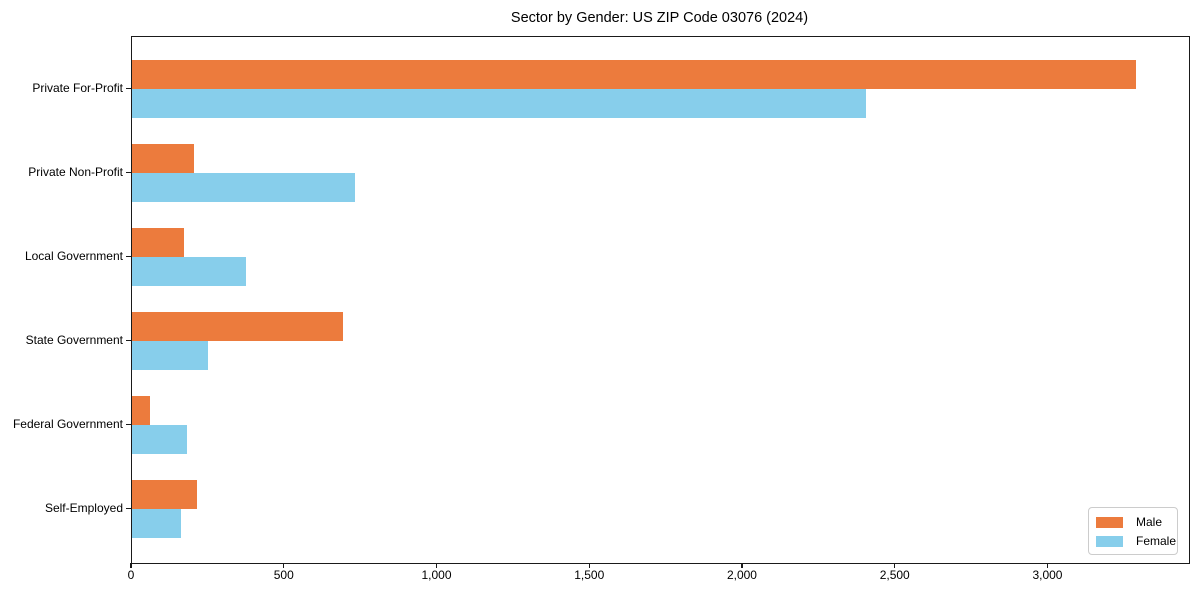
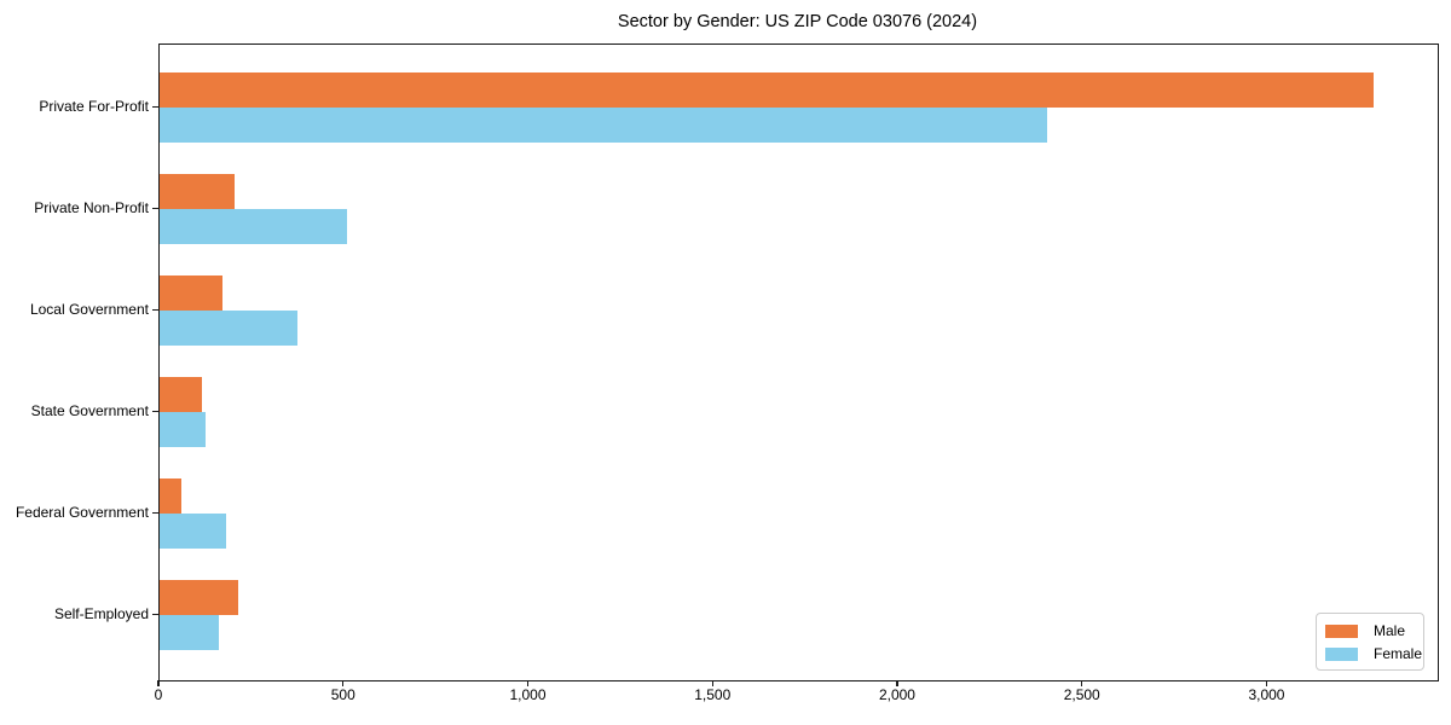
Female/Private Non-Profit: 730 -> 510
Male/State Government: 690 -> 110
Female/State Government: 250 -> 120
